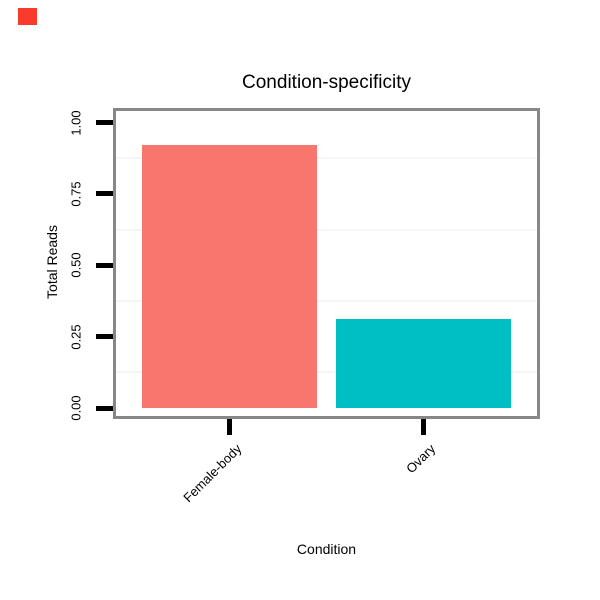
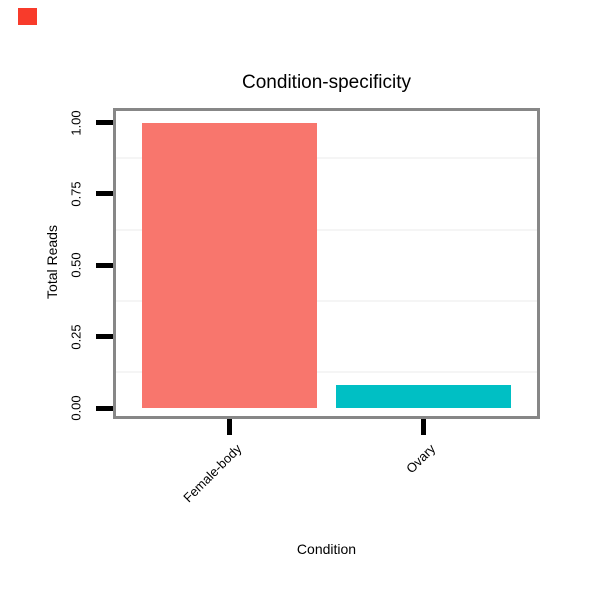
Female-body: 0.92 -> 1.00
Ovary: 0.31 -> 0.08
